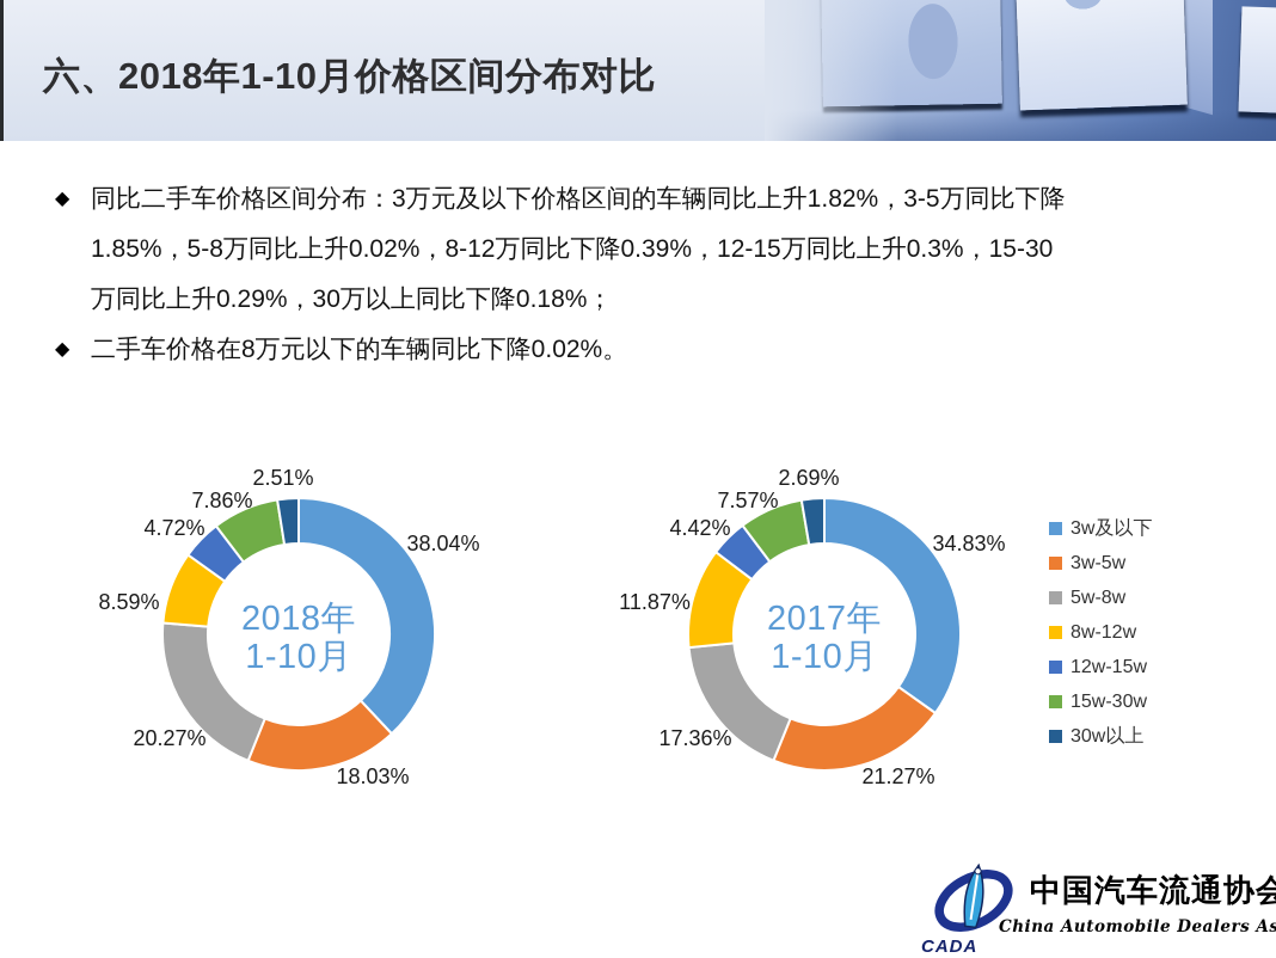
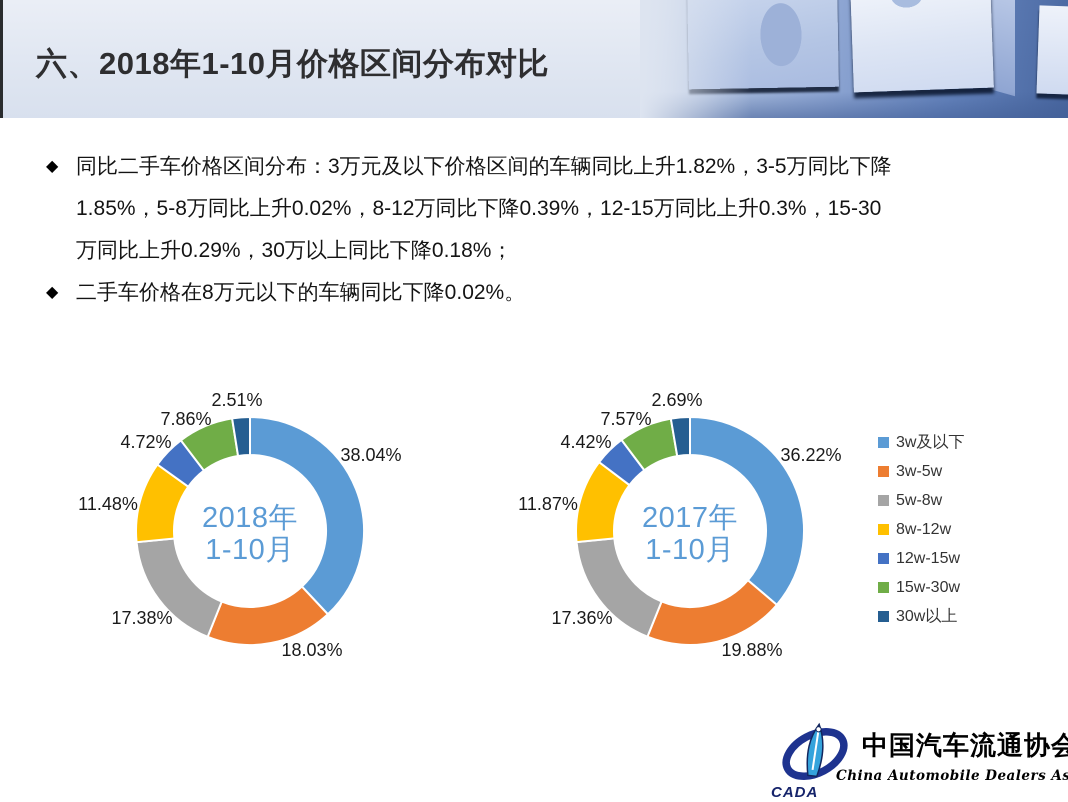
2018年1-10月/5w-8w: 20.27% -> 17.38%
2018年1-10月/8w-12w: 8.59% -> 11.48%
2017年1-10月/3w及以下: 34.83% -> 36.22%
2017年1-10月/3w-5w: 21.27% -> 19.88%
